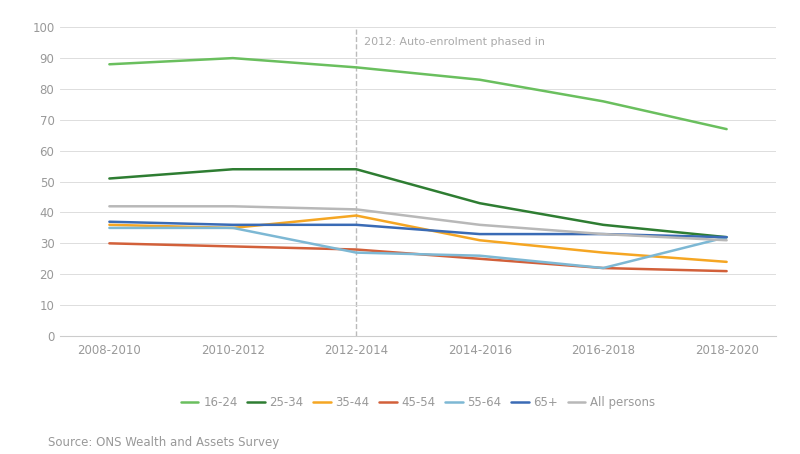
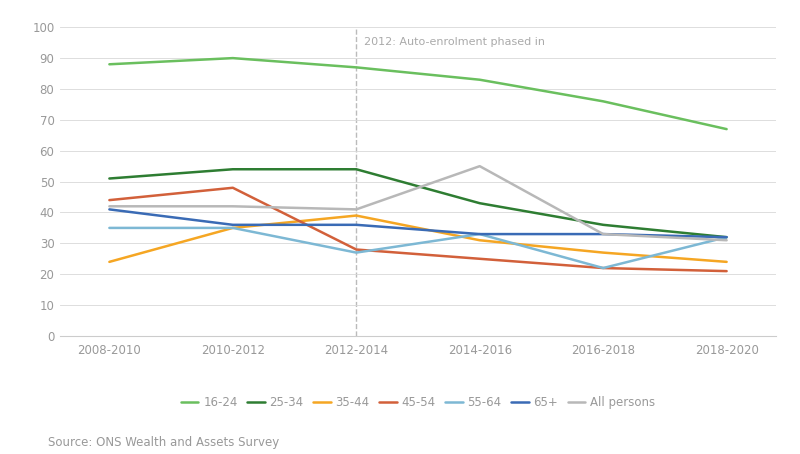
35-44/2008-2010: 36 -> 24
45-54/2008-2010: 30 -> 44
65+/2008-2010: 37 -> 41
45-54/2010-2012: 29 -> 48
55-64/2014-2016: 26 -> 33
All persons/2014-2016: 36 -> 55
